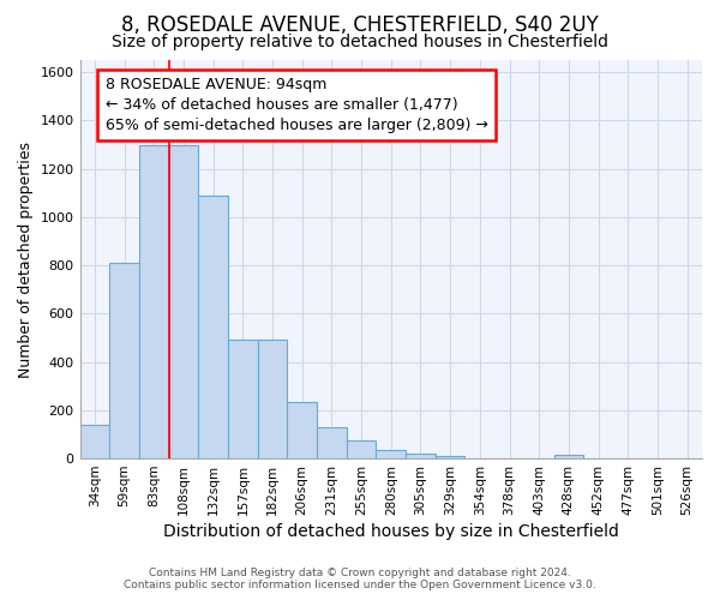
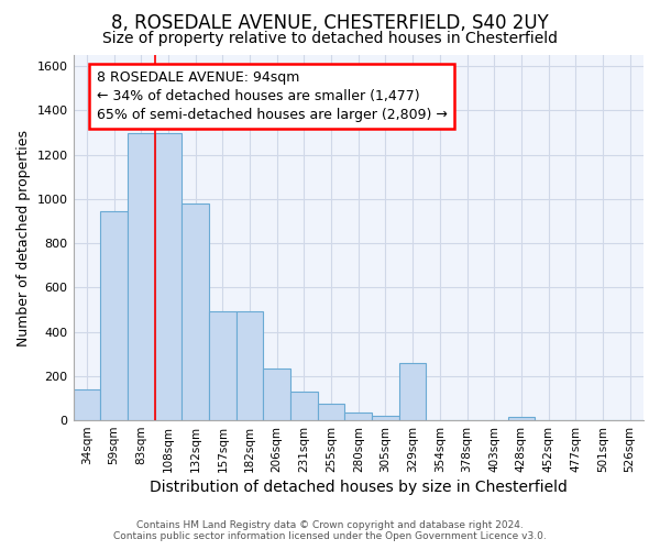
59sqm: 810 -> 945
132sqm: 1090 -> 980
329sqm: 10 -> 260
